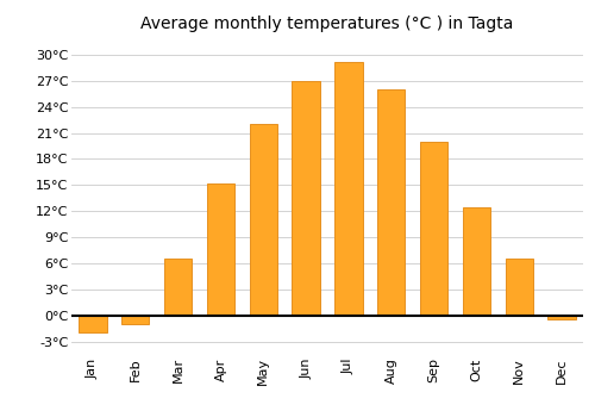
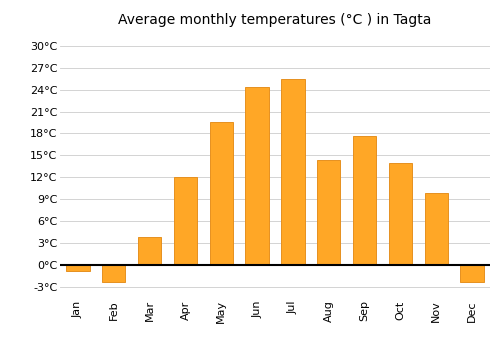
Jan: -2.0°C -> -0.8°C
Feb: -1.0°C -> -2.4°C
Mar: 6.5°C -> 3.8°C
Apr: 15.2°C -> 12.0°C
May: 22.0°C -> 19.6°C
Jun: 27.0°C -> 24.4°C
Jul: 29.2°C -> 25.4°C
Aug: 26.0°C -> 14.4°C
Sep: 20.0°C -> 17.6°C
Oct: 12.5°C -> 14.0°C
Nov: 6.5°C -> 9.8°C
Dec: -0.5°C -> -2.4°C
